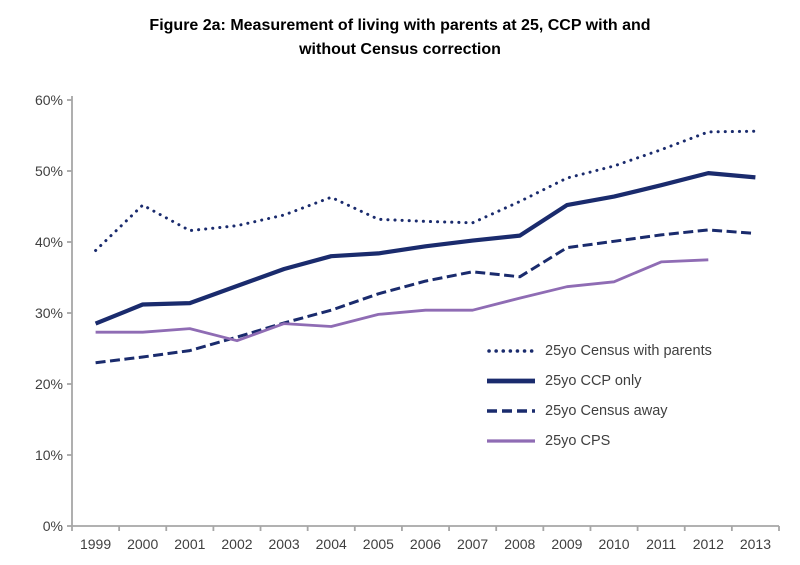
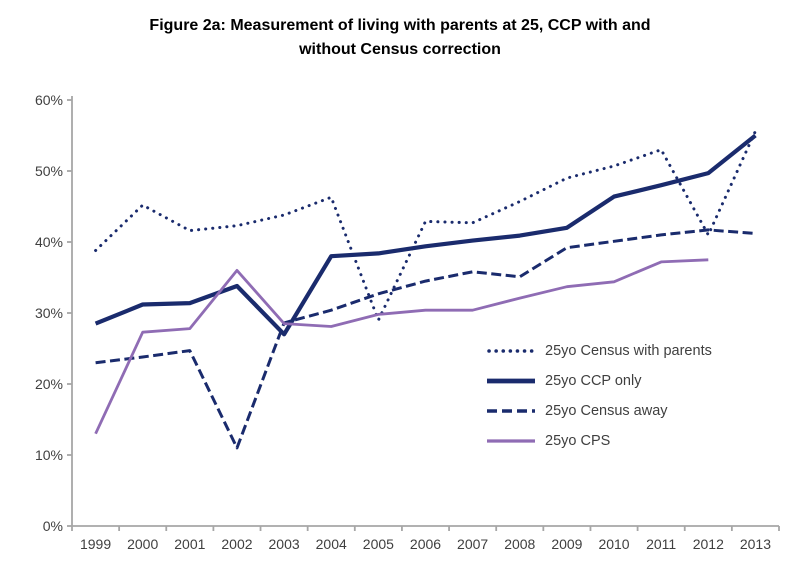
25yo CPS/1999: 27% -> 13%
25yo Census away/2002: 27% -> 11%
25yo CPS/2002: 26% -> 36%
25yo CCP only/2003: 36% -> 27%
25yo Census with parents/2005: 43% -> 29%
25yo CCP only/2009: 45% -> 42%
25yo Census with parents/2012: 56% -> 41%
25yo CCP only/2013: 49% -> 55%
